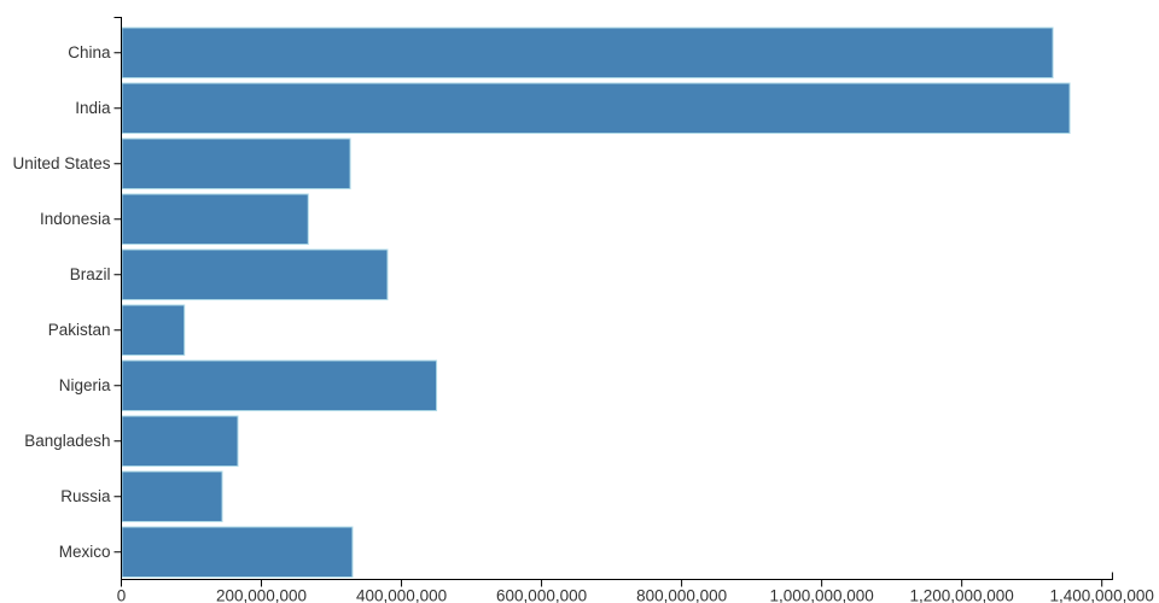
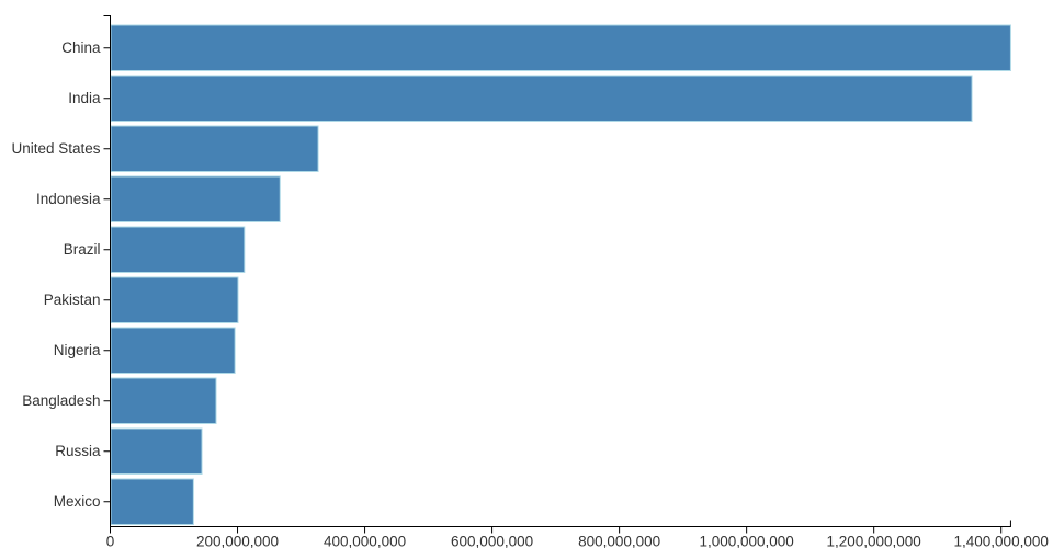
China: 1330000000 -> 1420000000
Brazil: 380000000 -> 210000000
Pakistan: 90000000 -> 200000000
Nigeria: 450000000 -> 200000000
Mexico: 330000000 -> 130000000
